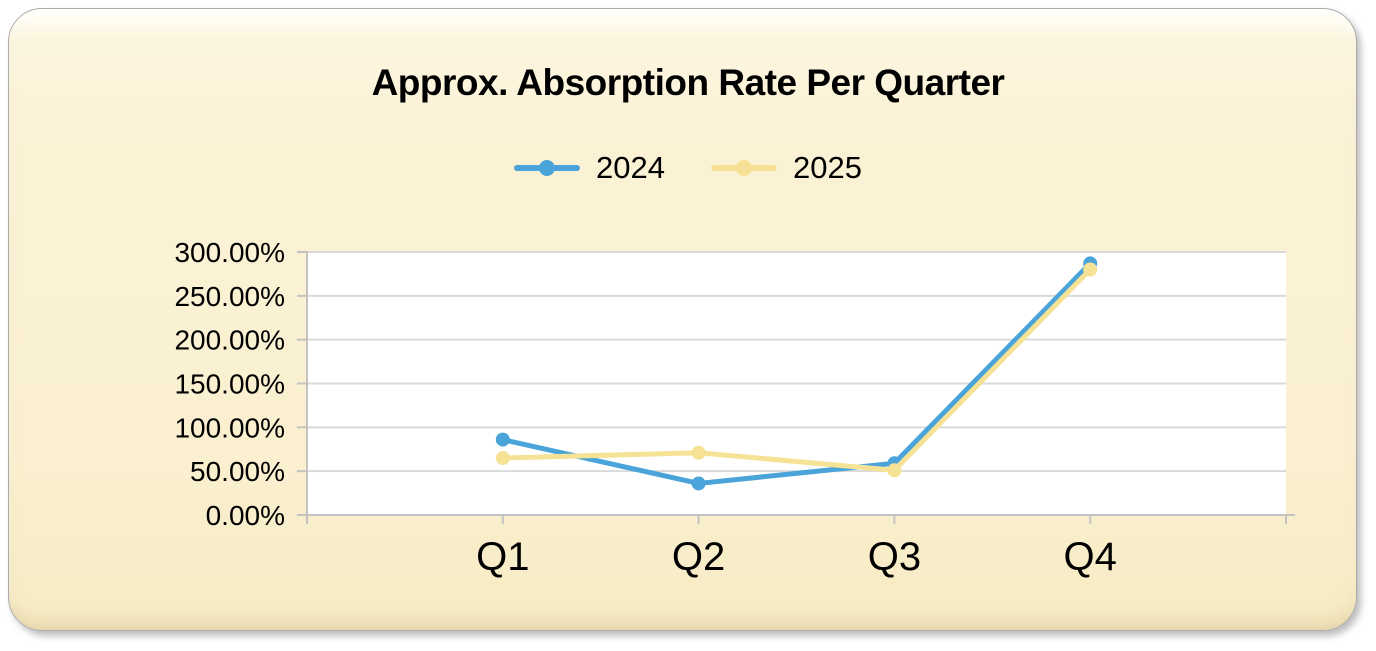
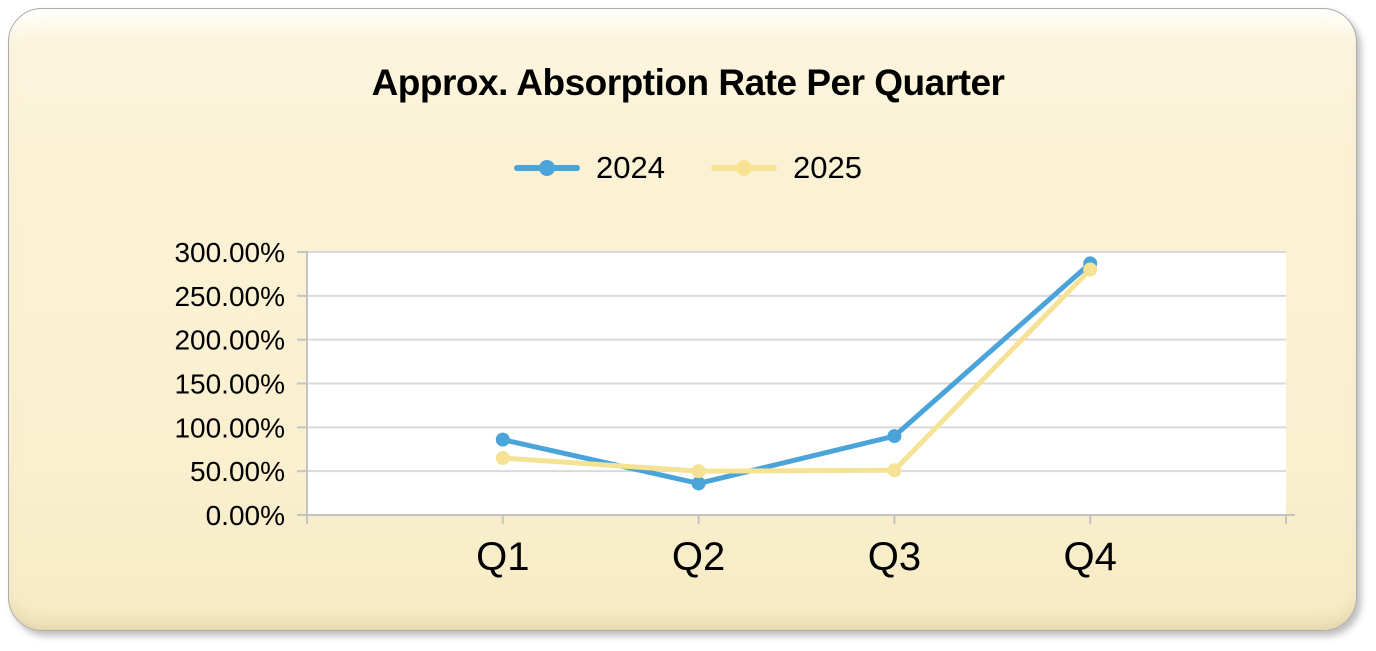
2025/Q2: 70% -> 50%
2024/Q3: 60% -> 90%
